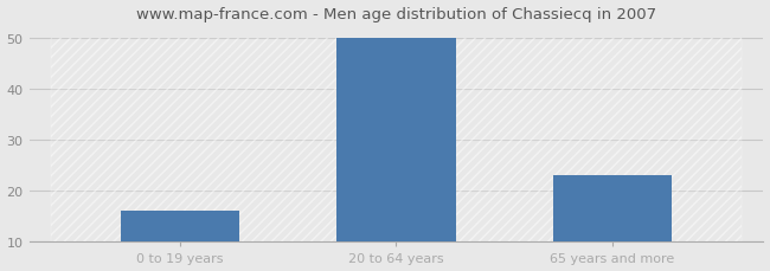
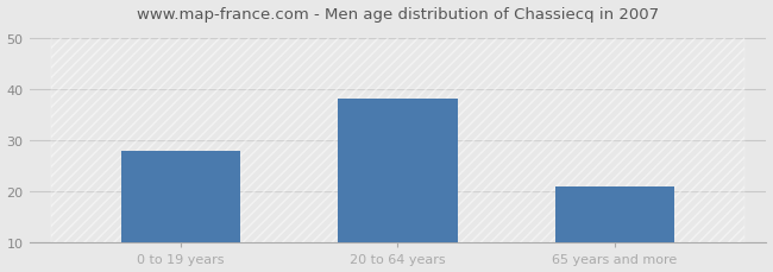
0 to 19 years: 16 -> 28
20 to 64 years: 50 -> 38
65 years and more: 23 -> 21
